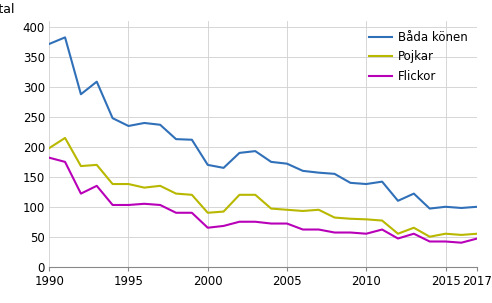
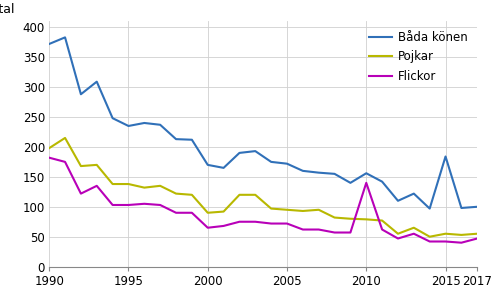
Båda könen/2010: 138 -> 156
Flickor/2010: 55 -> 140
Båda könen/2015: 100 -> 184
